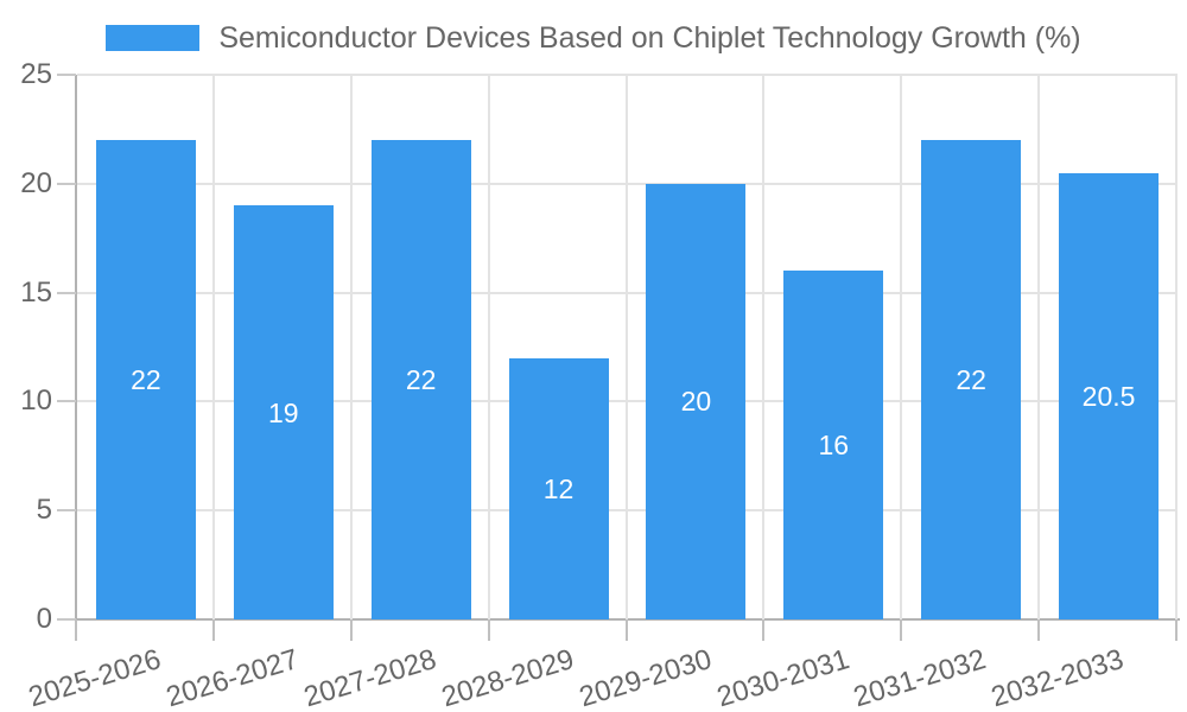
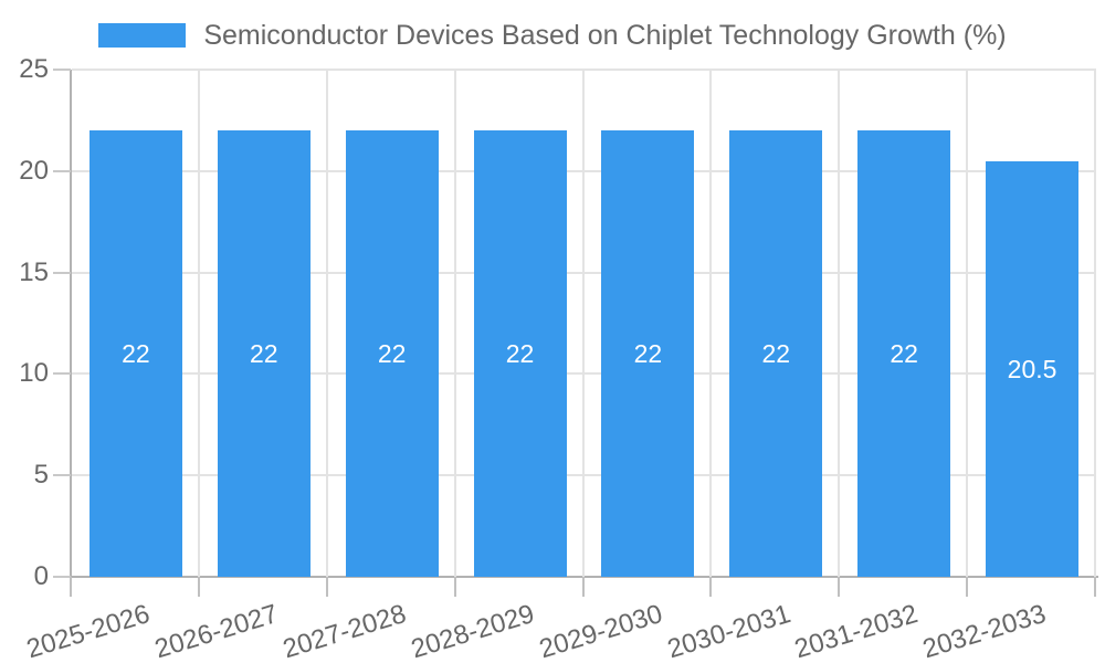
2026-2027: 19 -> 22
2028-2029: 12 -> 22
2029-2030: 20 -> 22
2030-2031: 16 -> 22
